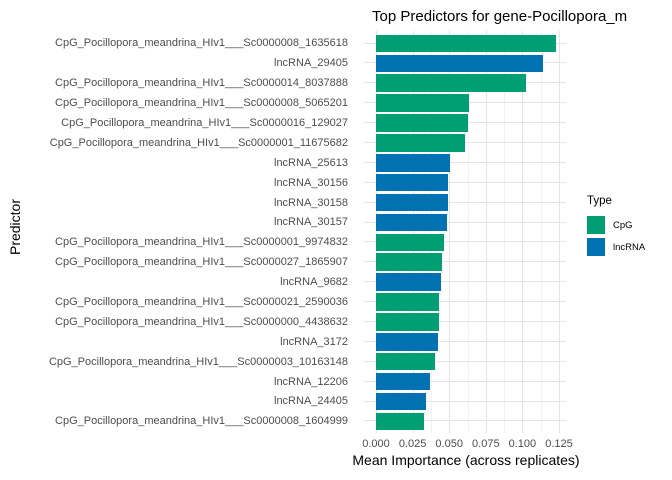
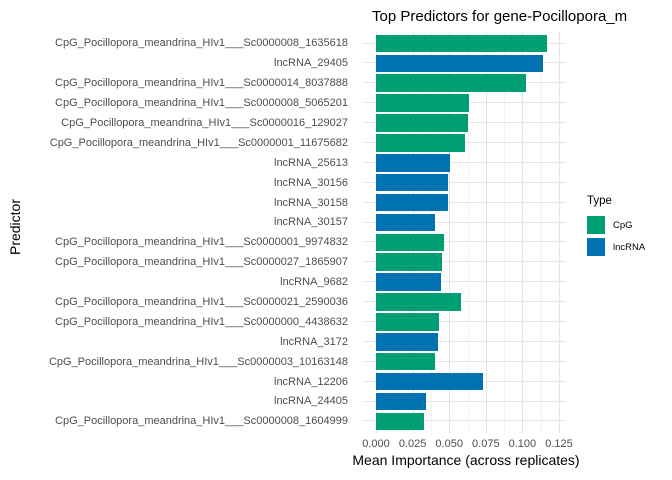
CpG_Pocillopora_meandrina_HIv1___Sc0000008_1635618: 0.123 -> 0.117
lncRNA_30157: 0.049 -> 0.040
CpG_Pocillopora_meandrina_HIv1___Sc0000021_2590036: 0.043 -> 0.058
lncRNA_12206: 0.037 -> 0.073
